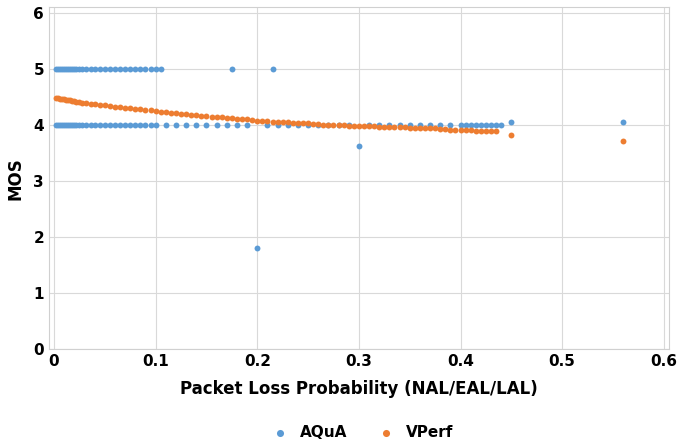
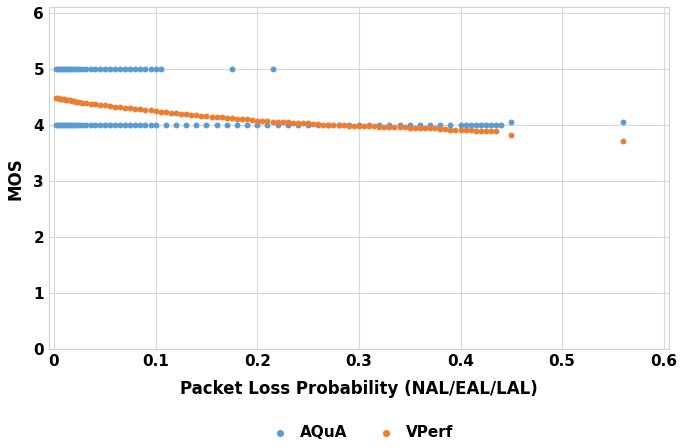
AQuA/0.2: 1.80 -> 4.00
AQuA/0.3: 3.62 -> 4.00
